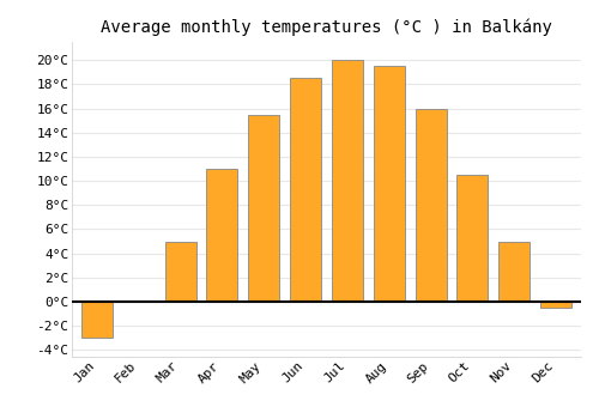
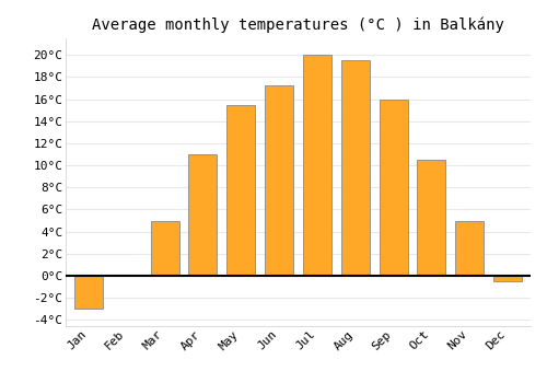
Jun: 18.5°C -> 17.2°C
